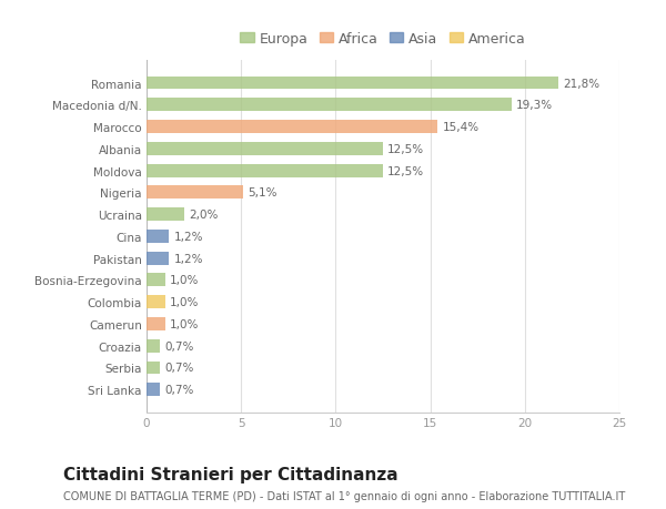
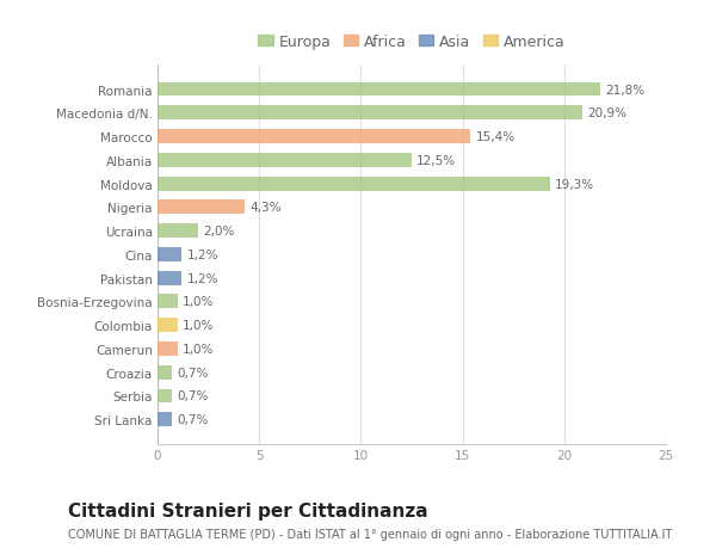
Macedonia d/N.: 19,3% -> 20,9%
Moldova: 12,5% -> 19,3%
Nigeria: 5,1% -> 4,3%
